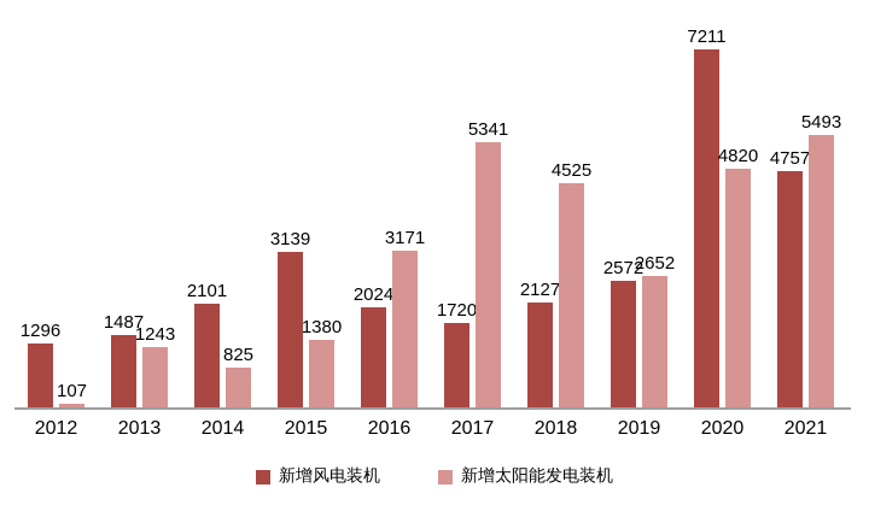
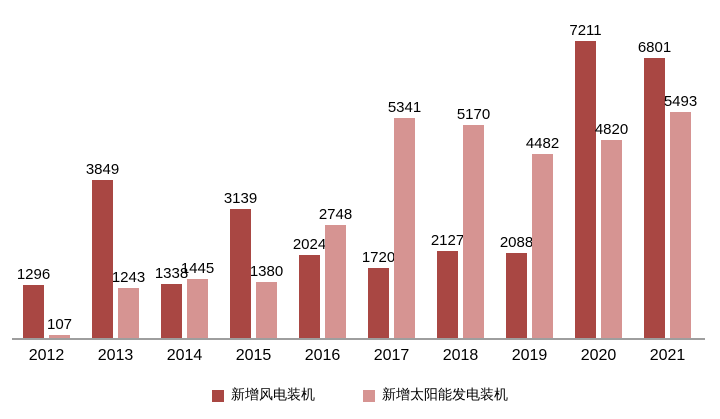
新增风电装机/2013: 1487 -> 3849
新增风电装机/2014: 2101 -> 1338
新增太阳能发电装机/2014: 825 -> 1445
新增太阳能发电装机/2016: 3171 -> 2748
新增太阳能发电装机/2018: 4525 -> 5170
新增风电装机/2019: 2572 -> 2088
新增太阳能发电装机/2019: 2652 -> 4482
新增风电装机/2021: 4757 -> 6801
